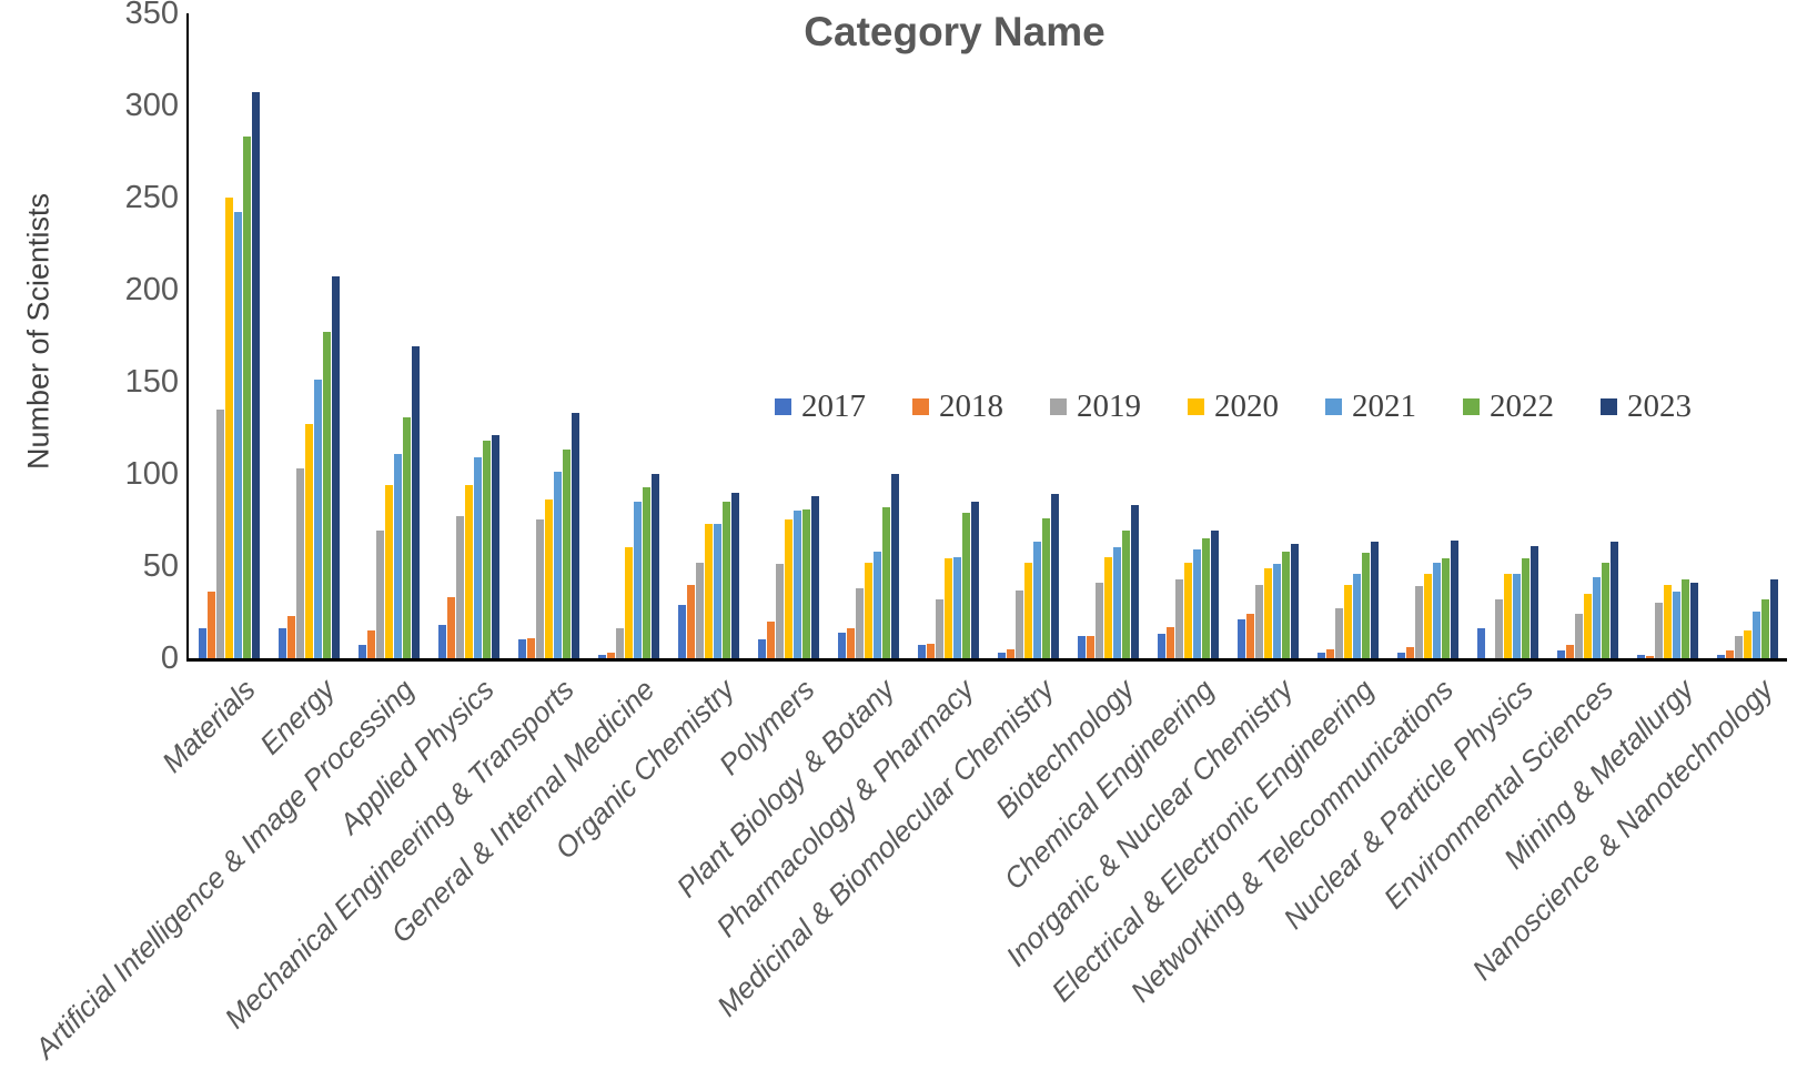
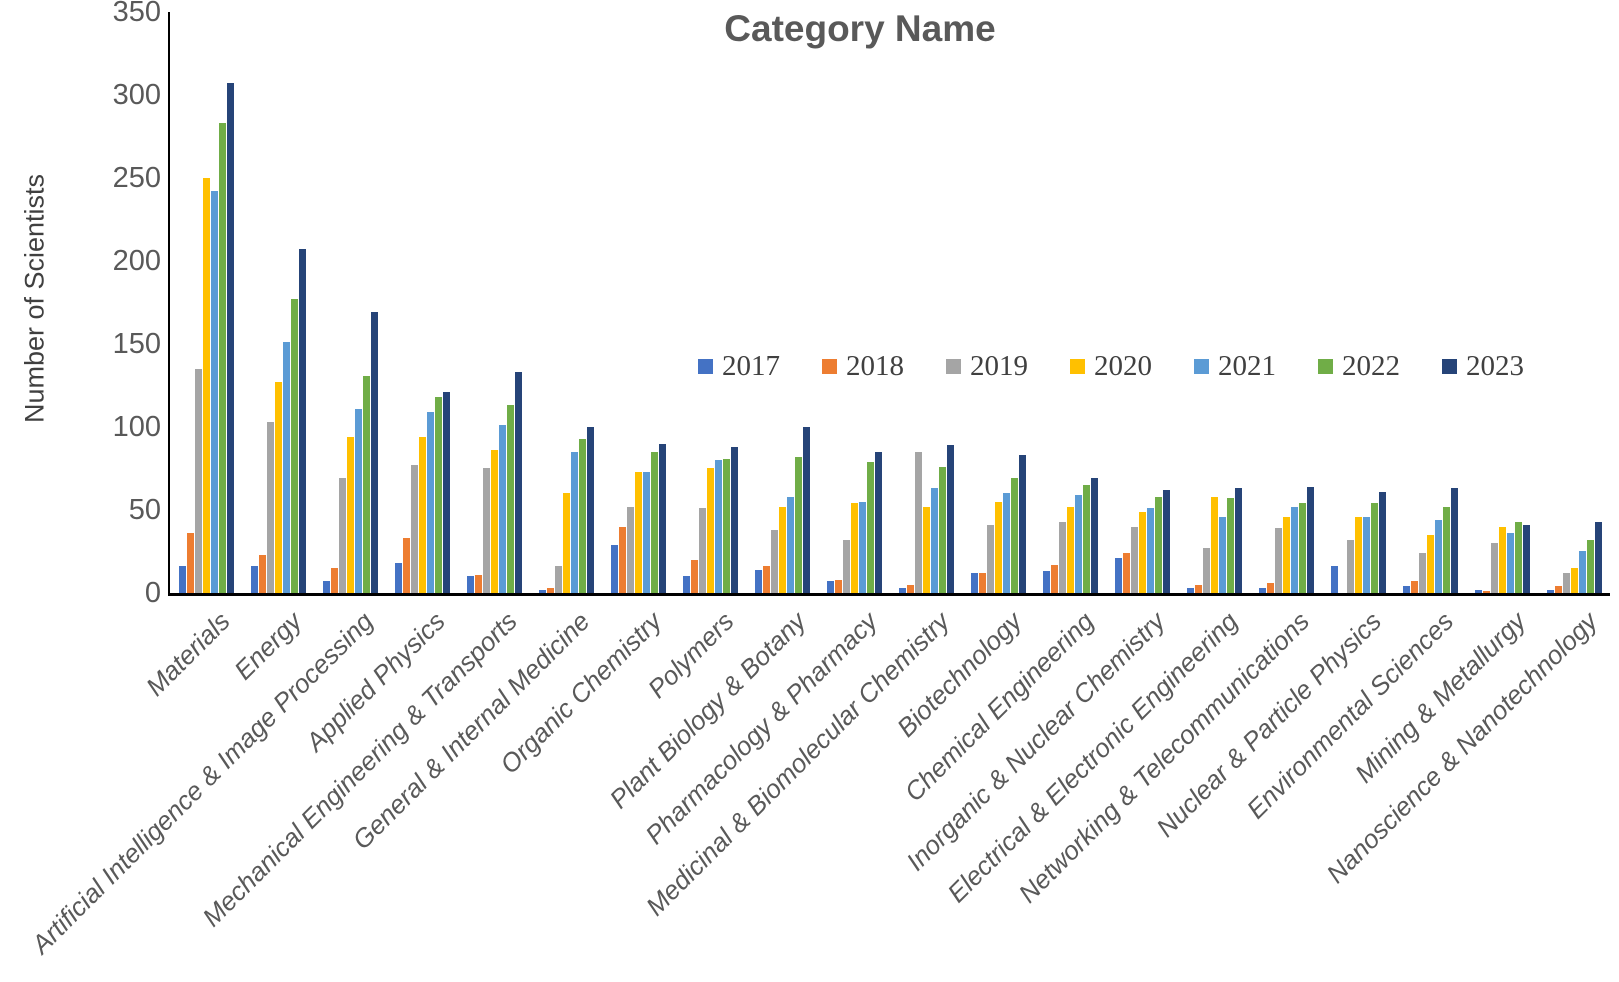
2019/Medicinal & Biomolecular Chemistry: 37 -> 85
2020/Electrical & Electronic Engineering: 40 -> 58
